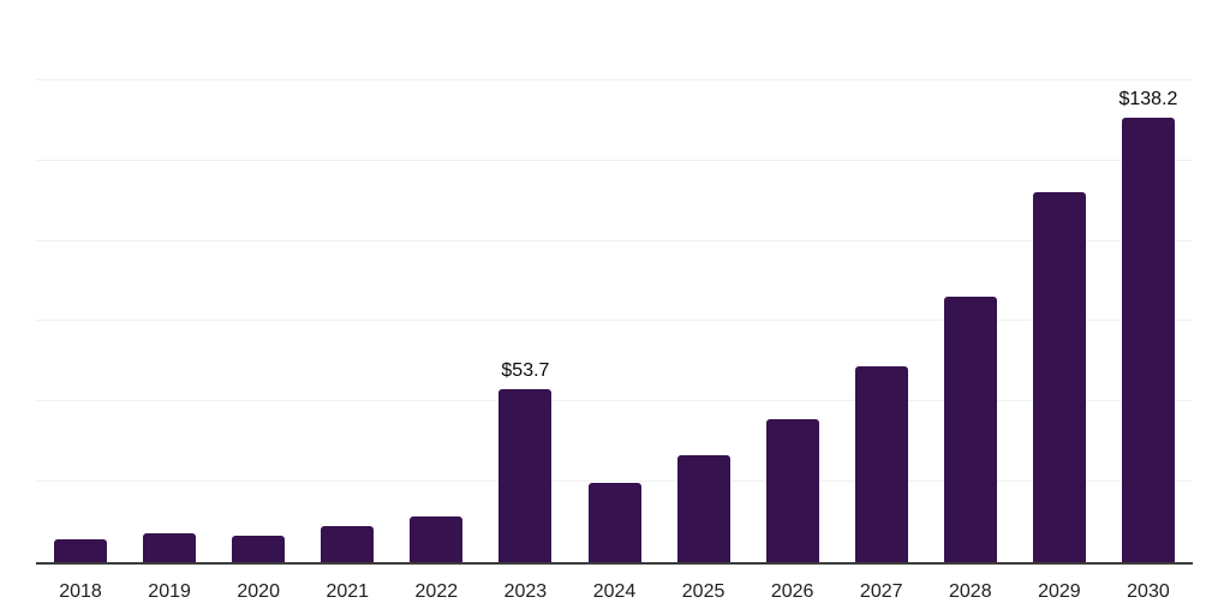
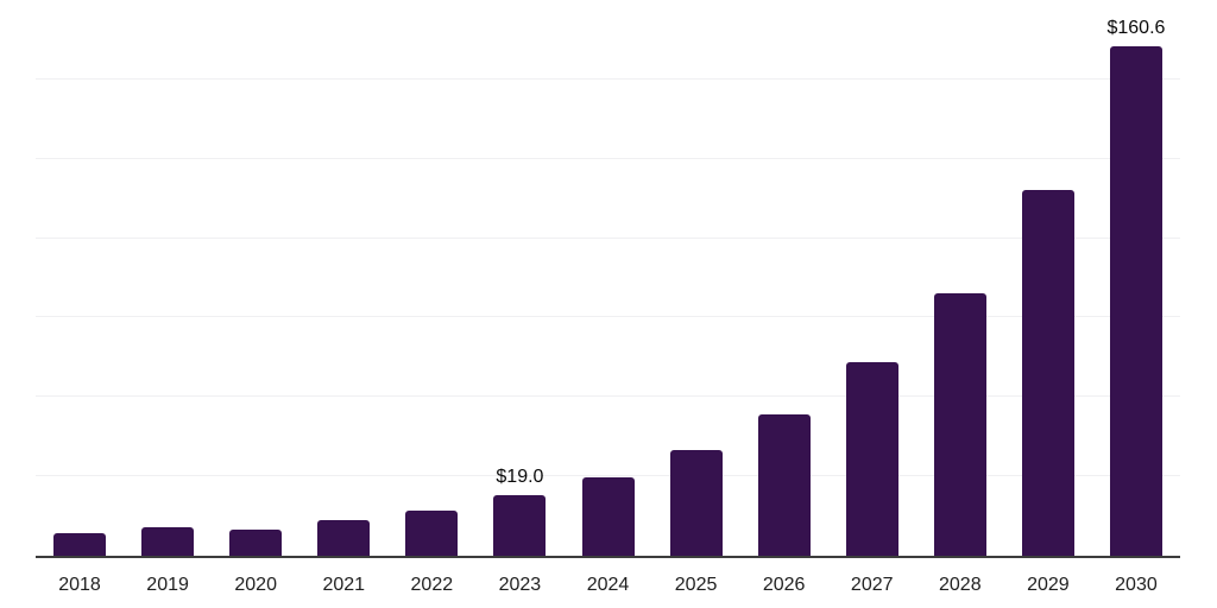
2023: $53.7 -> $19.0
2030: $138.2 -> $160.6
